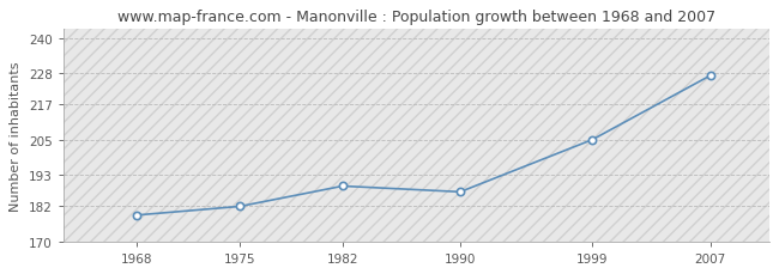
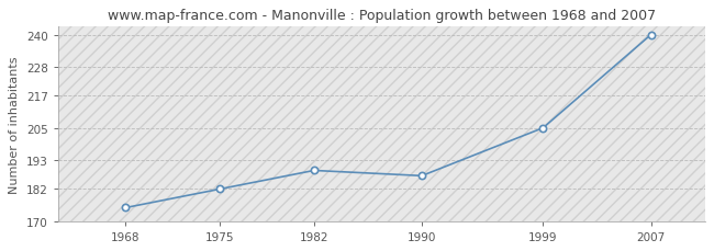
1968: 179 -> 175
2007: 227 -> 240
